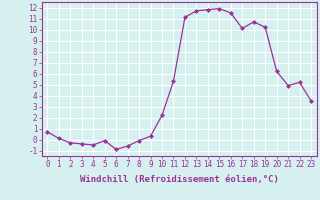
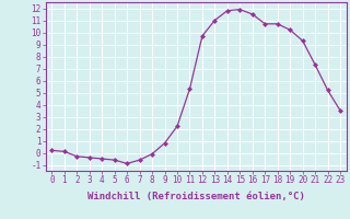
0: 0.7 -> 0.2
5: -0.1 -> -0.6
9: 0.3 -> 0.8
12: 11.1 -> 9.7
13: 11.7 -> 11.0
17: 10.1 -> 10.7
20: 6.2 -> 9.3
21: 4.9 -> 7.3
